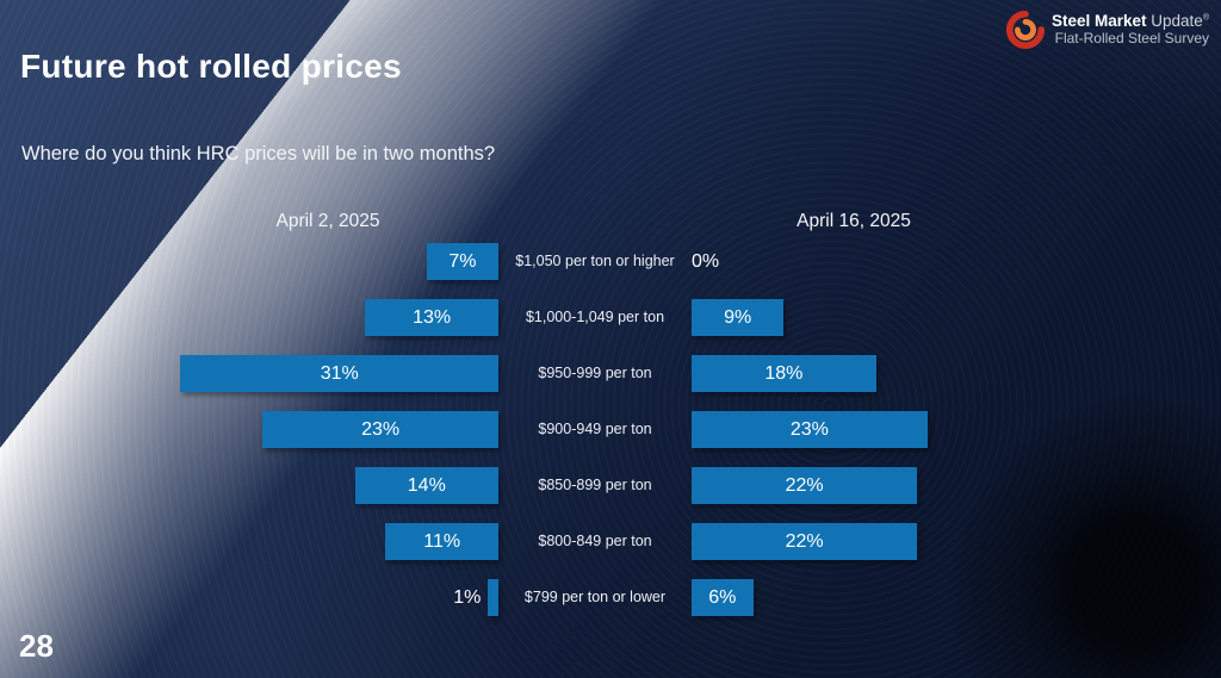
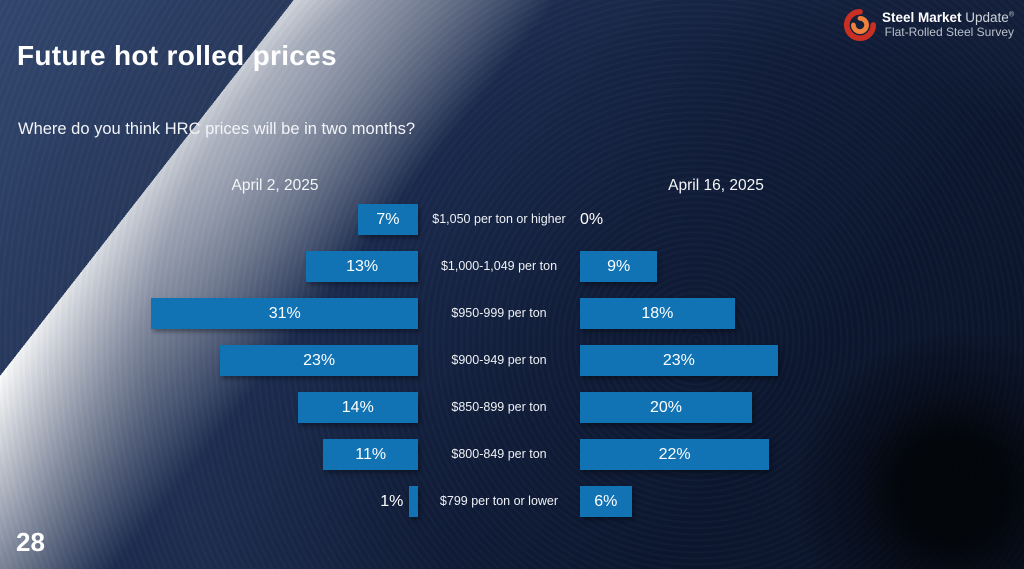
April 16, 2025/$850-899 per ton: 22% -> 20%
